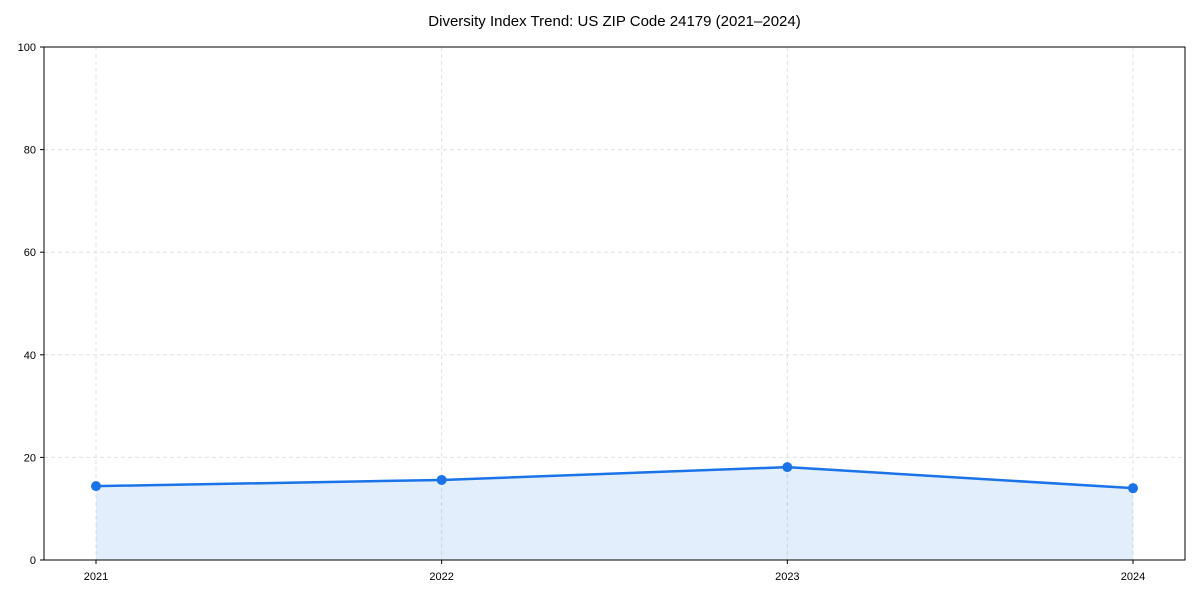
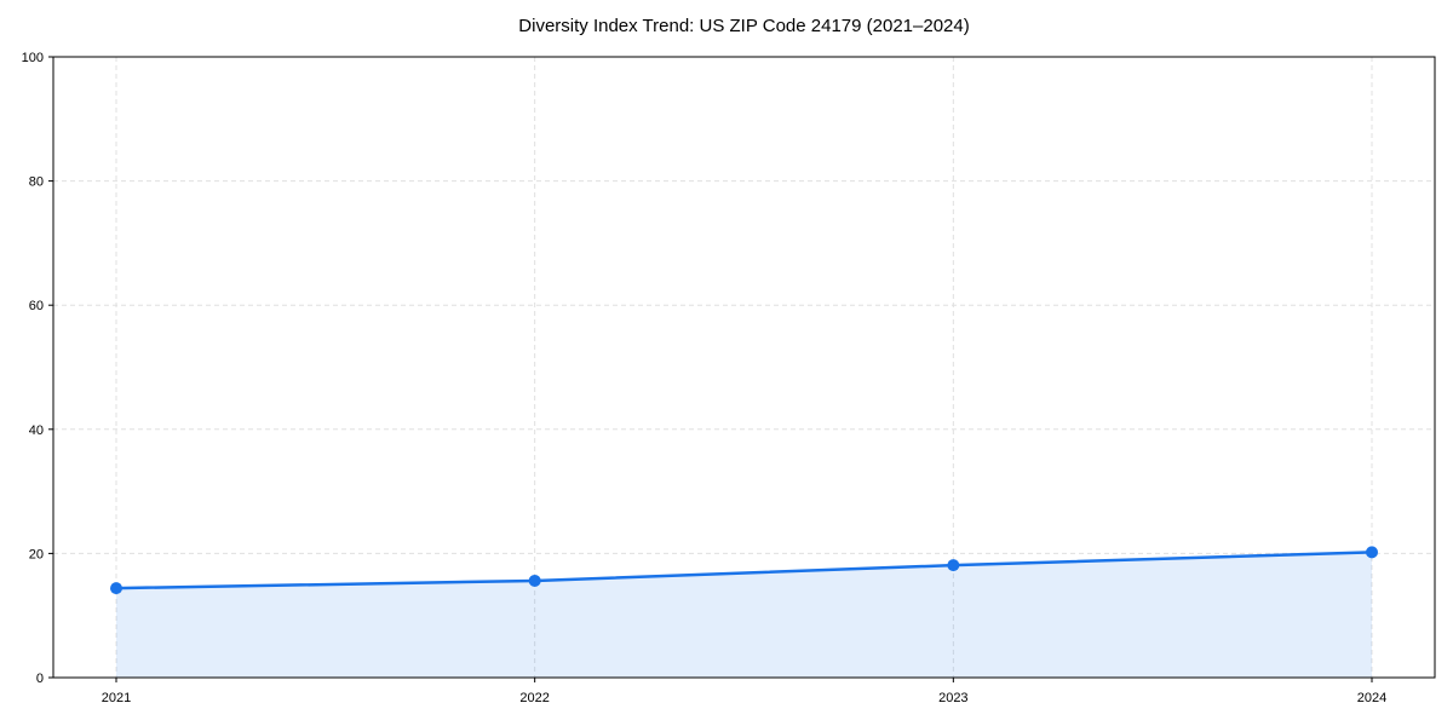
2024: 14 -> 20
